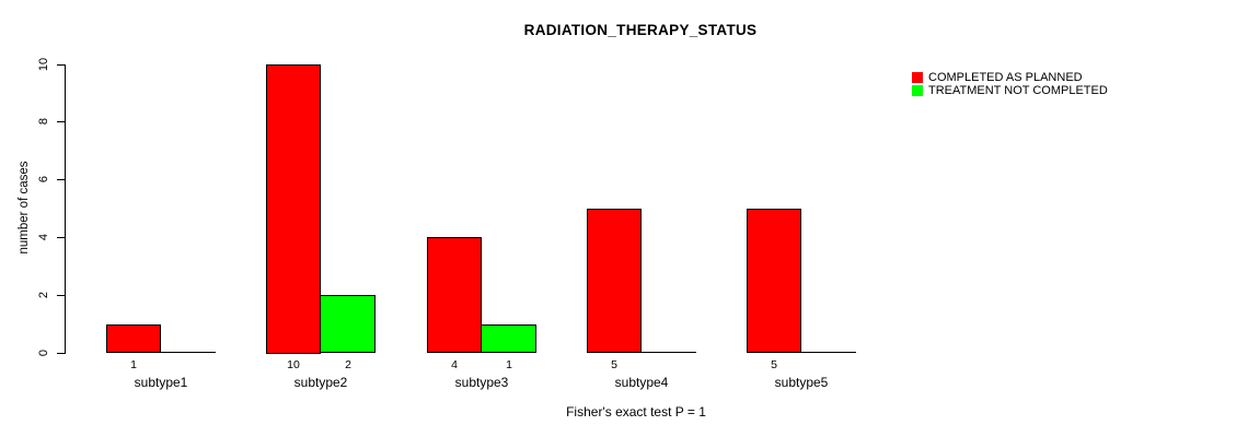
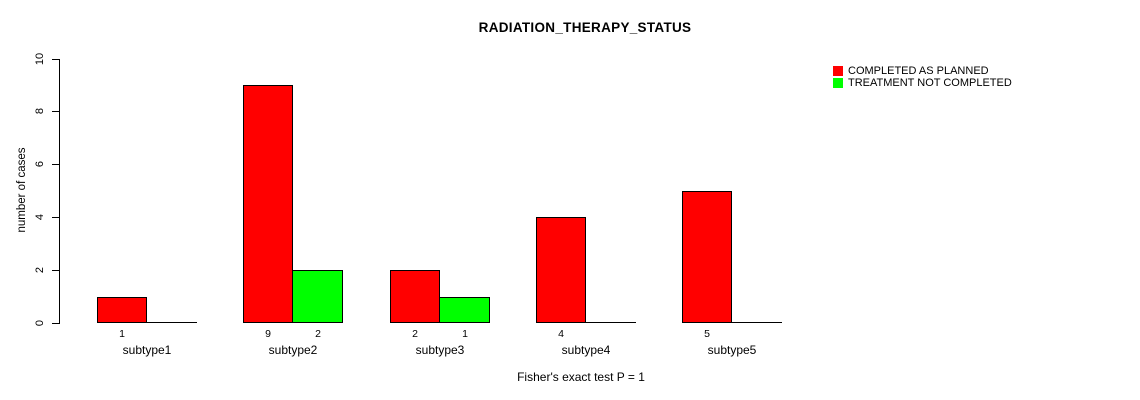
COMPLETED AS PLANNED/subtype2: 10 -> 9
COMPLETED AS PLANNED/subtype3: 4 -> 2
COMPLETED AS PLANNED/subtype4: 5 -> 4
